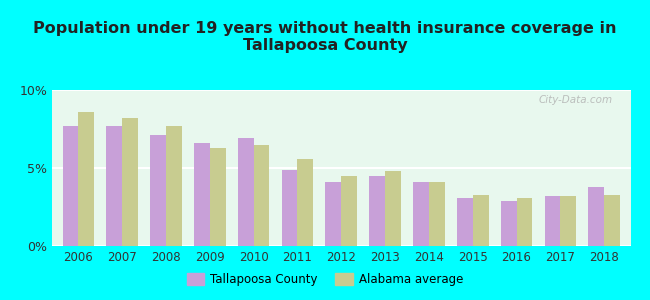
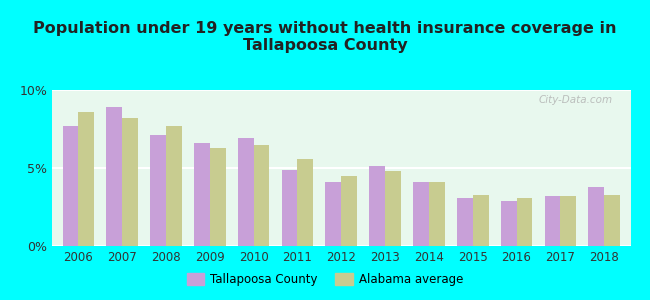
Tallapoosa County/2007: 7.7% -> 8.9%
Tallapoosa County/2013: 4.5% -> 5.1%
